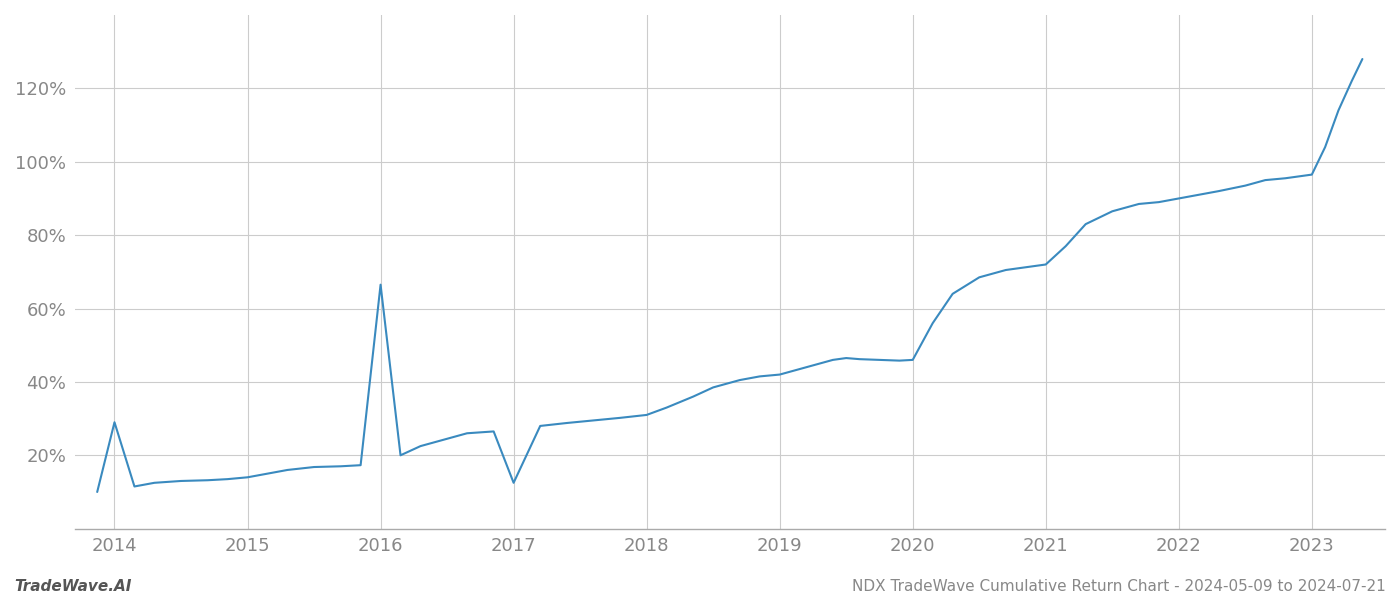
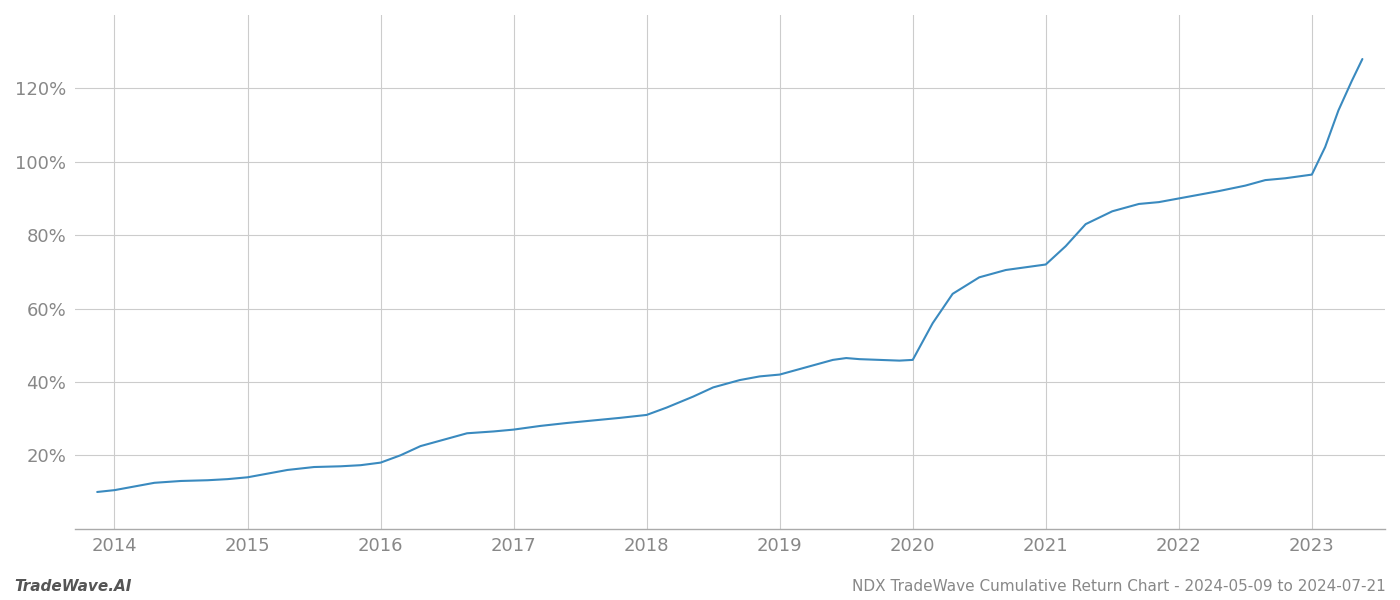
2014: 29.0% -> 10.5%
2016: 66.5% -> 18.0%
2017: 12.5% -> 27.0%
